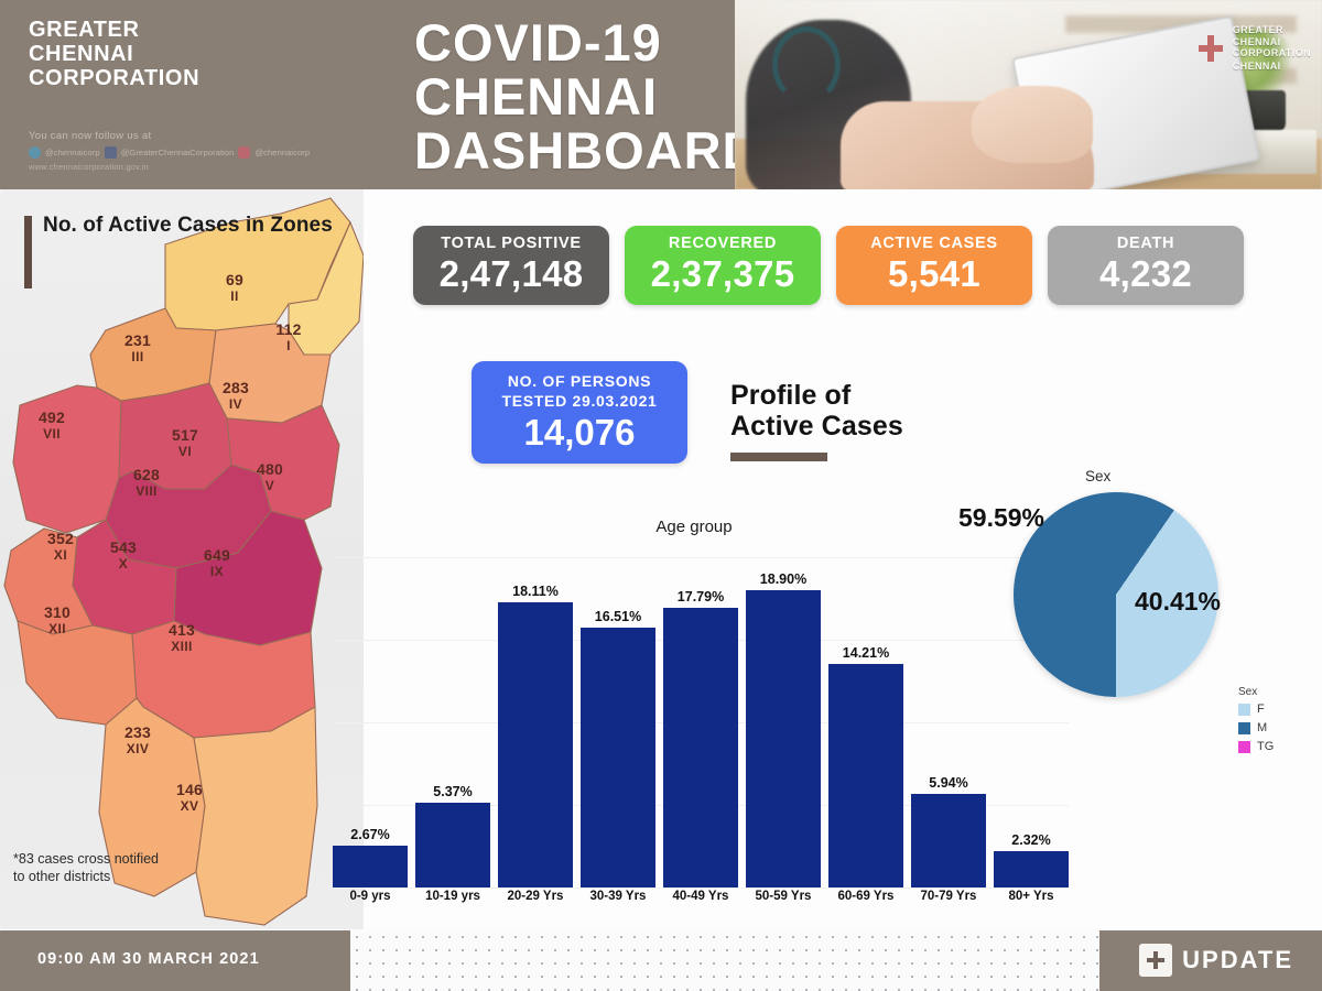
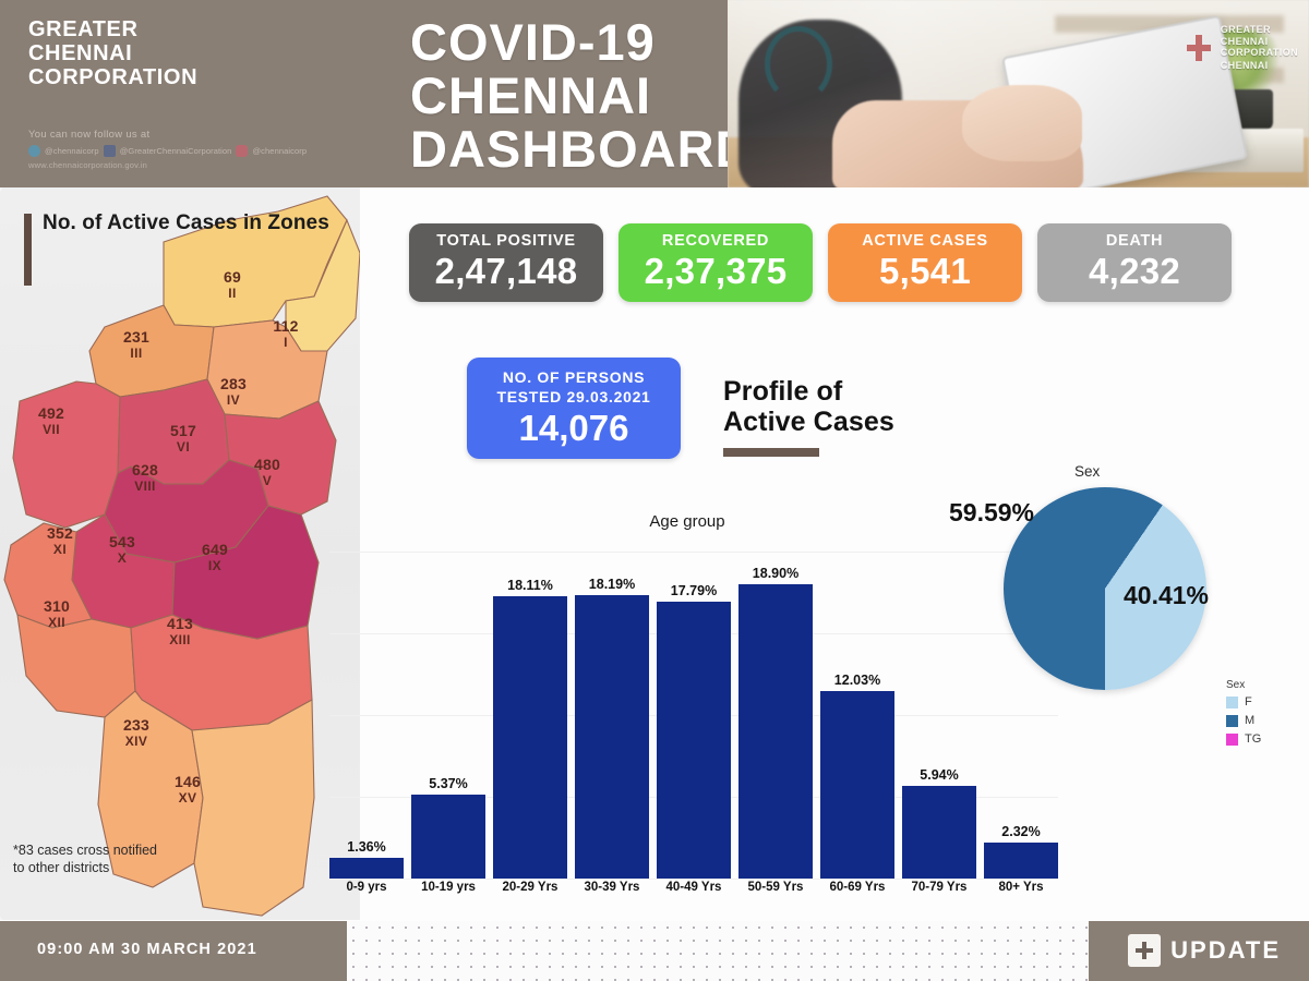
Age group/0-9 yrs: 2.67% -> 1.36%
Age group/30-39 Yrs: 16.51% -> 18.19%
Age group/60-69 Yrs: 14.21% -> 12.03%
